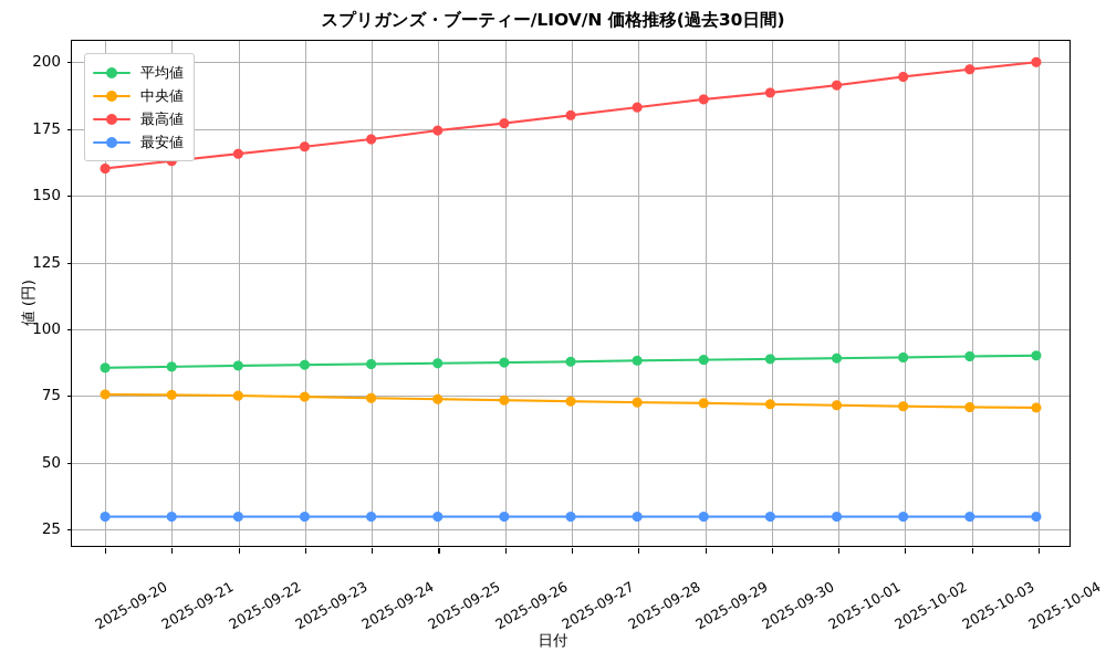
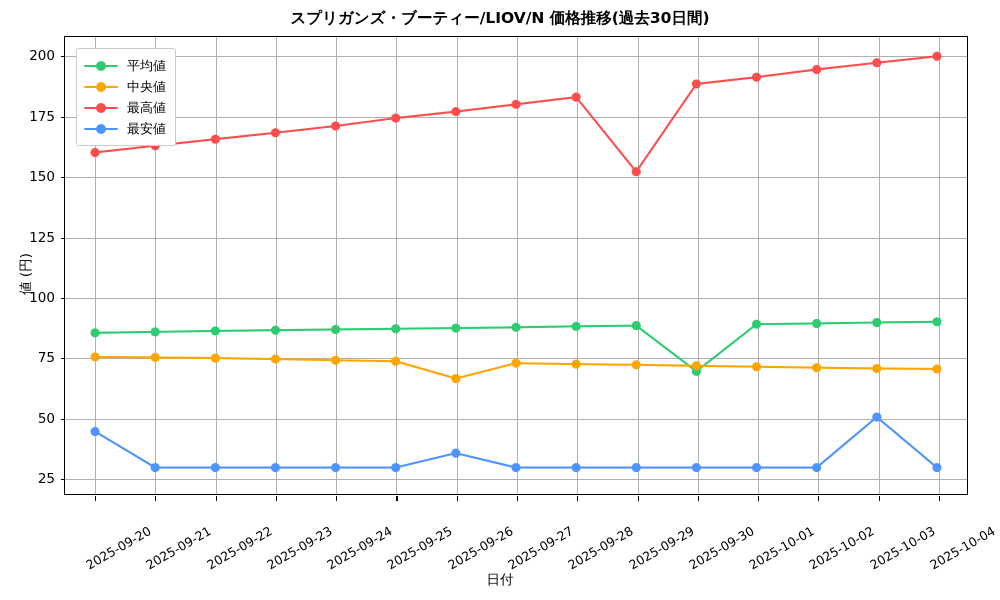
最安値/2025-09-20: 29 -> 44
中央値/2025-09-26: 73 -> 66
最安値/2025-09-26: 29 -> 35
最高値/2025-09-29: 186 -> 152
平均値/2025-09-30: 88 -> 69
最安値/2025-10-03: 29 -> 50
